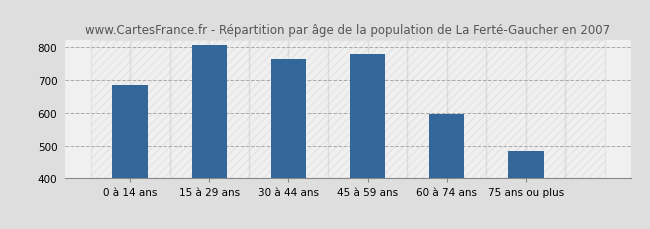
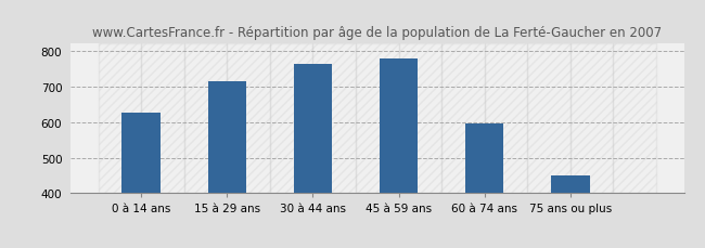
0 à 14 ans: 685 -> 625
15 à 29 ans: 805 -> 715
75 ans ou plus: 484 -> 450
